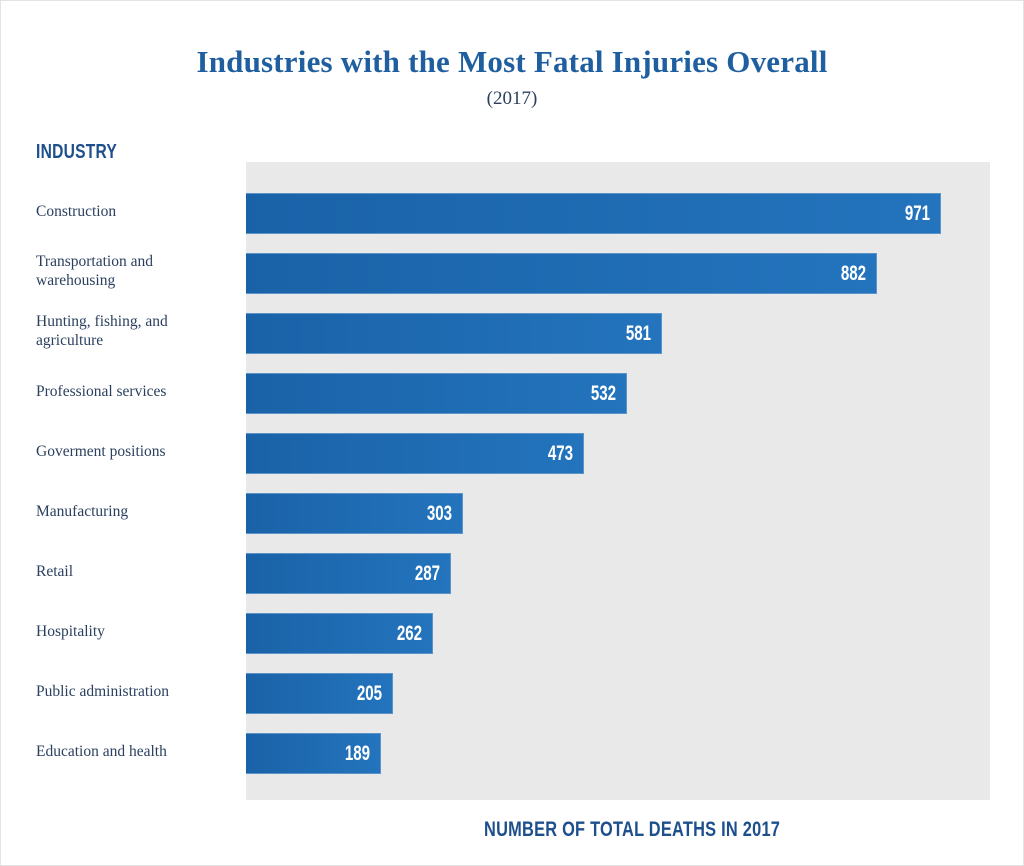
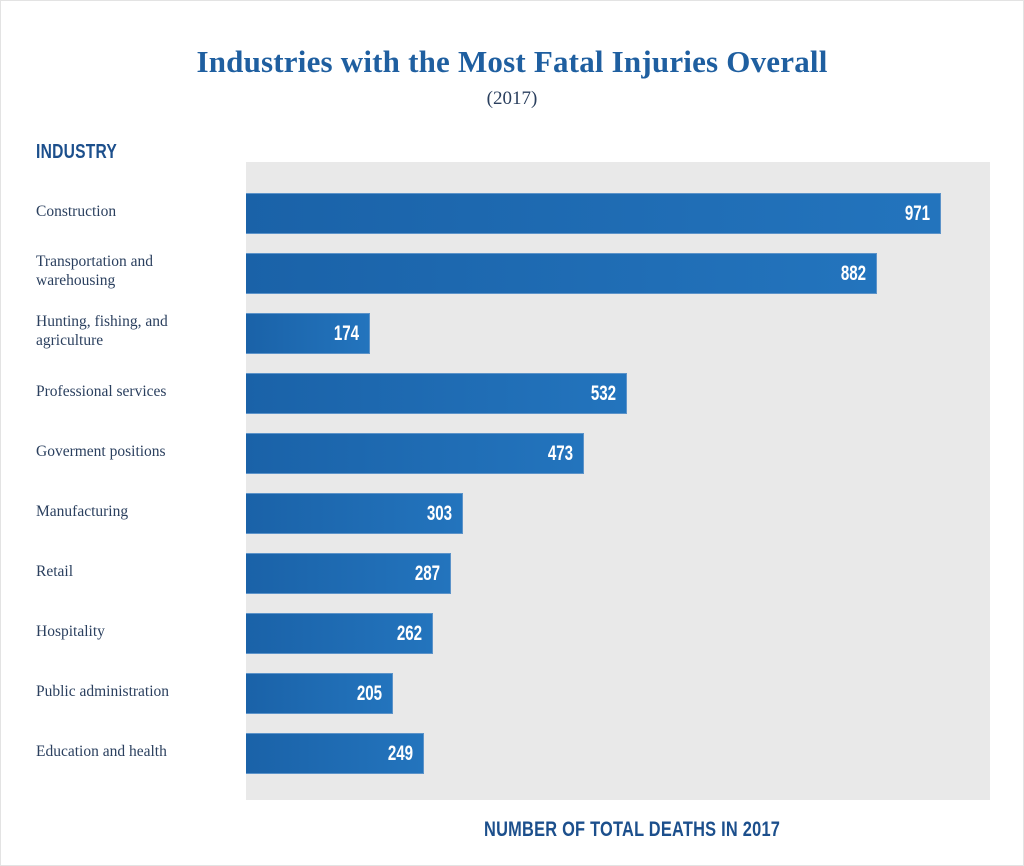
Hunting, fishing, and agriculture: 581 -> 174
Education and health: 189 -> 249
